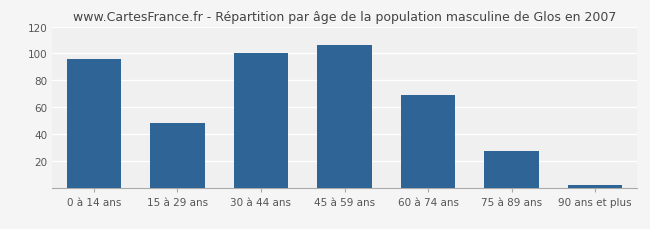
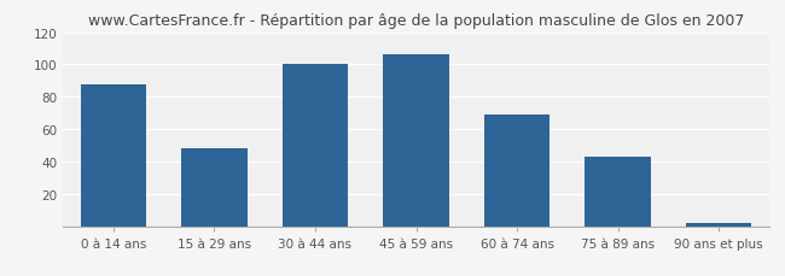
0 à 14 ans: 96 -> 88
75 à 89 ans: 27 -> 43
